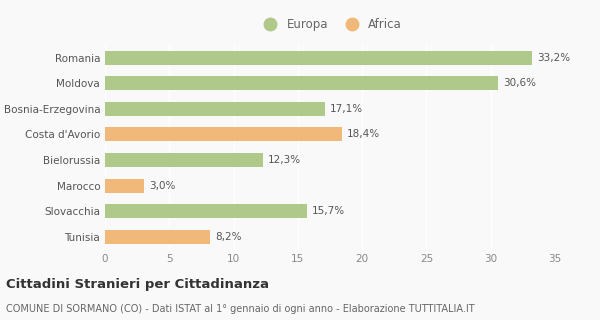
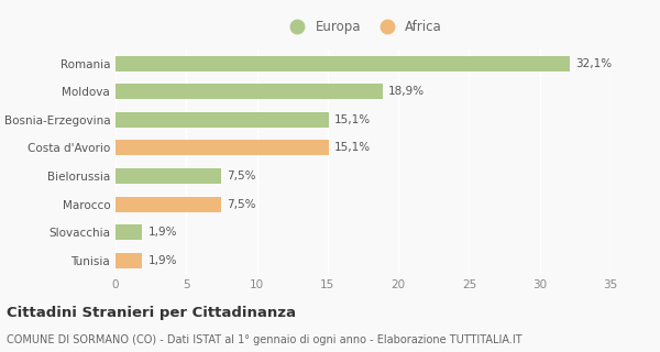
Romania: 33,2% -> 32,1%
Moldova: 30,6% -> 18,9%
Bosnia-Erzegovina: 17,1% -> 15,1%
Costa d'Avorio: 18,4% -> 15,1%
Bielorussia: 12,3% -> 7,5%
Marocco: 3,0% -> 7,5%
Slovacchia: 15,7% -> 1,9%
Tunisia: 8,2% -> 1,9%
